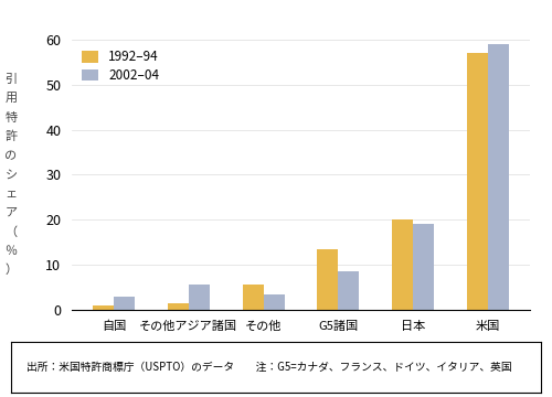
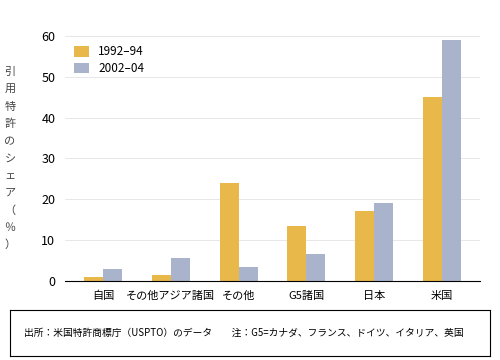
1992–94/その他: 5.5 -> 24.0
2002–04/G5諸国: 8.5 -> 6.5
1992–94/日本: 20.0 -> 17.0
1992–94/米国: 57.0 -> 45.0
